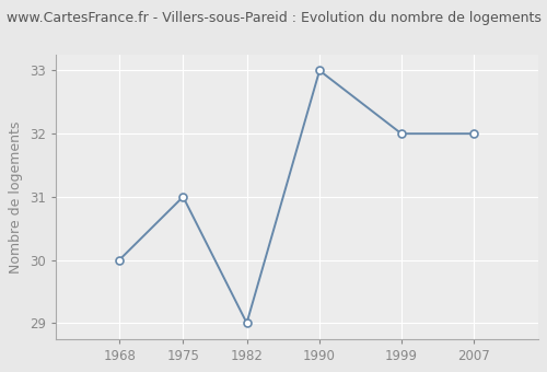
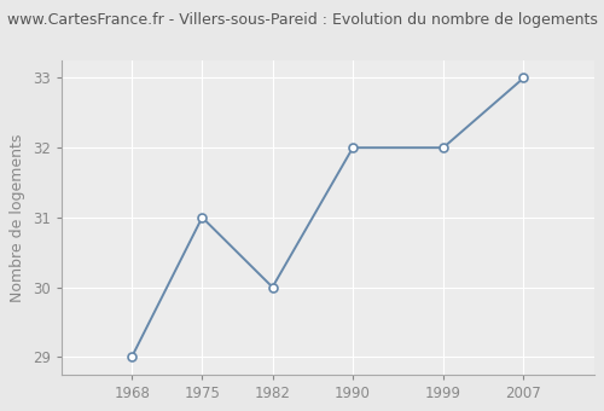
1968: 30 -> 29
1982: 29 -> 30
1990: 33 -> 32
2007: 32 -> 33
